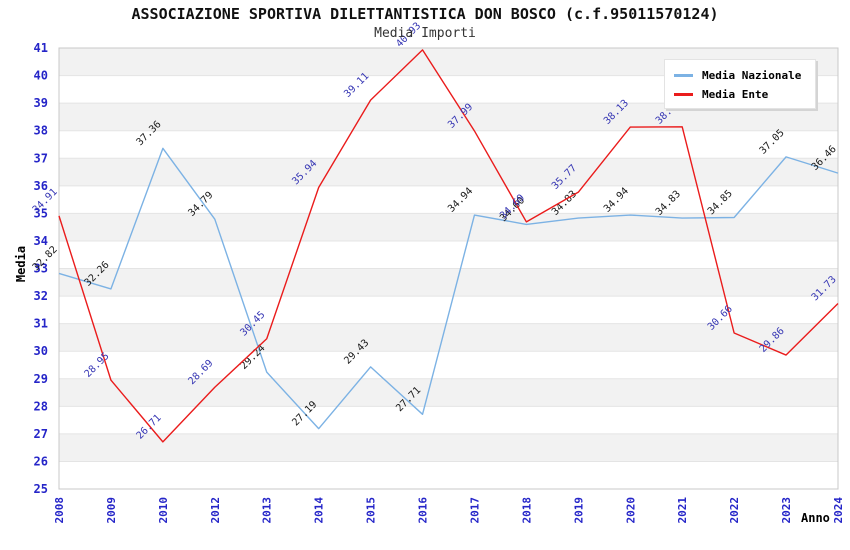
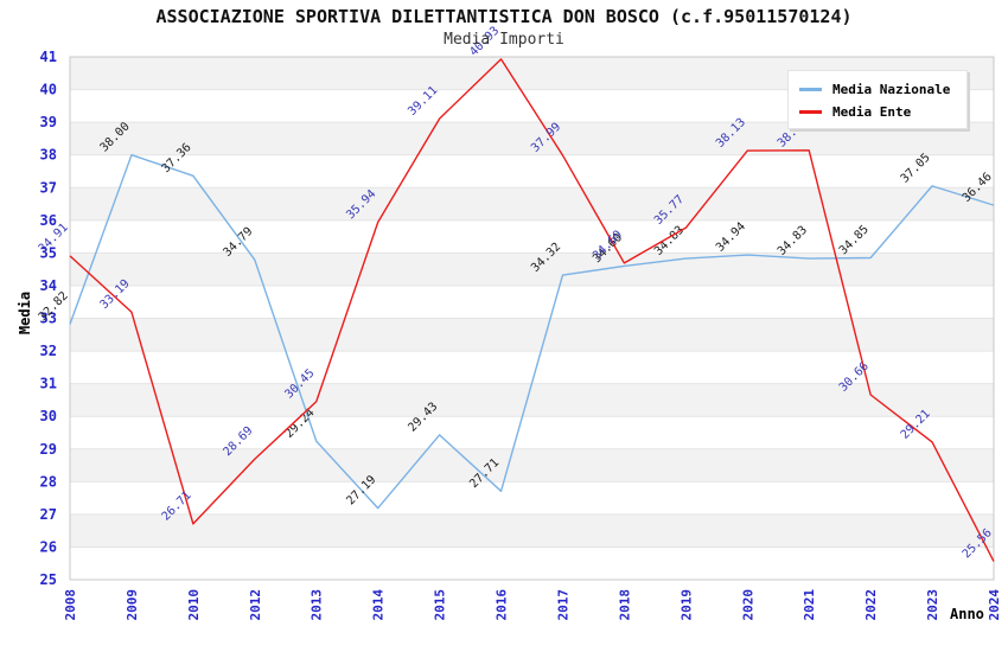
Media Nazionale/2009: 32.26 -> 38.00
Media Ente/2009: 28.95 -> 33.19
Media Nazionale/2017: 34.94 -> 34.32
Media Ente/2023: 29.86 -> 29.21
Media Ente/2024: 31.73 -> 25.56
